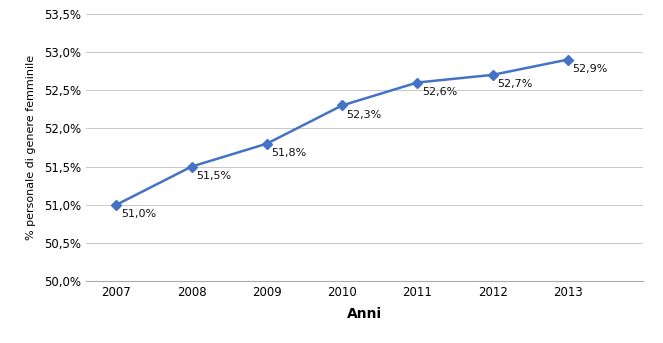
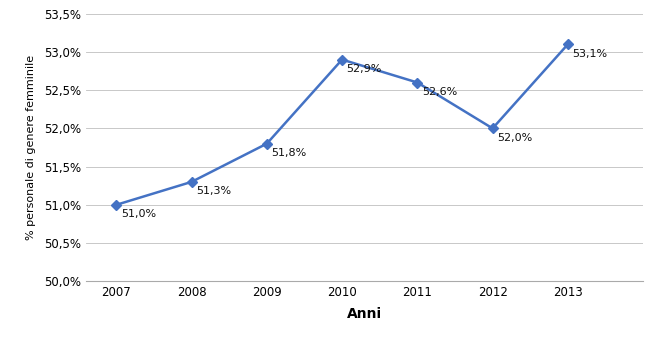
2008: 51,5% -> 51,3%
2010: 52,3% -> 52,9%
2012: 52,7% -> 52,0%
2013: 52,9% -> 53,1%
